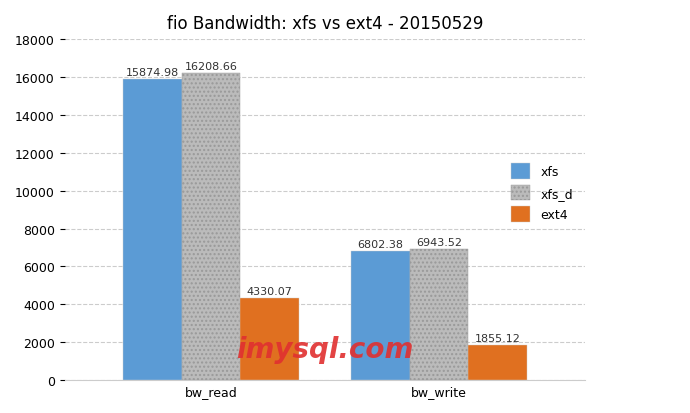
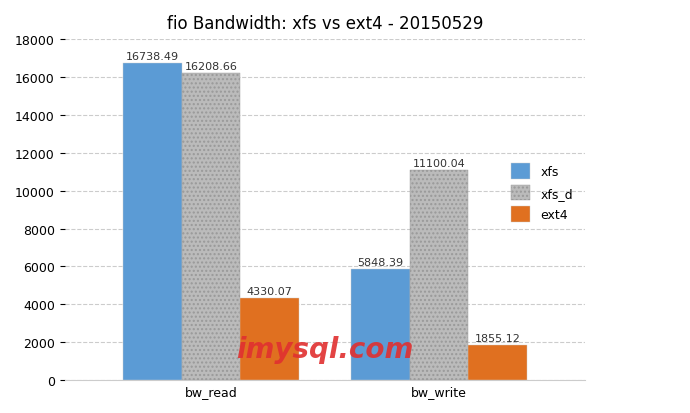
xfs/bw_read: 15874.98 -> 16738.49
xfs/bw_write: 6802.38 -> 5848.39
xfs_d/bw_write: 6943.52 -> 11100.04
